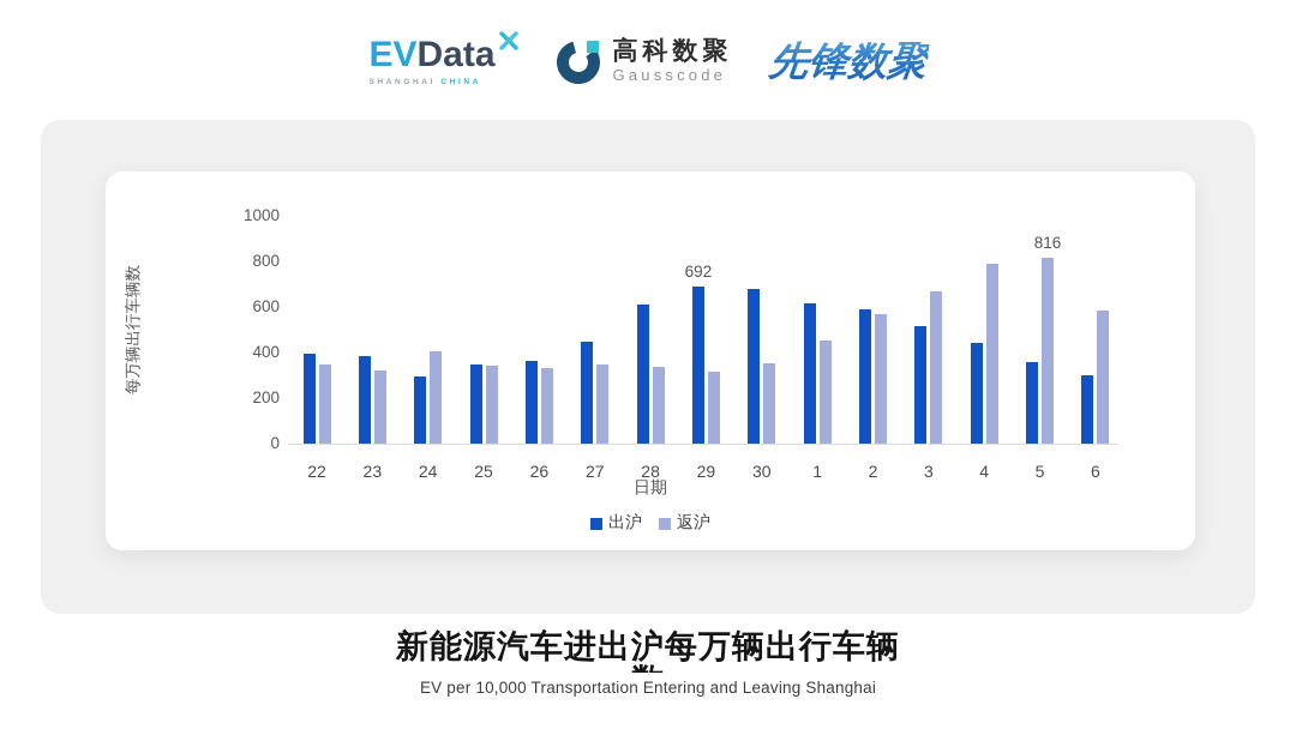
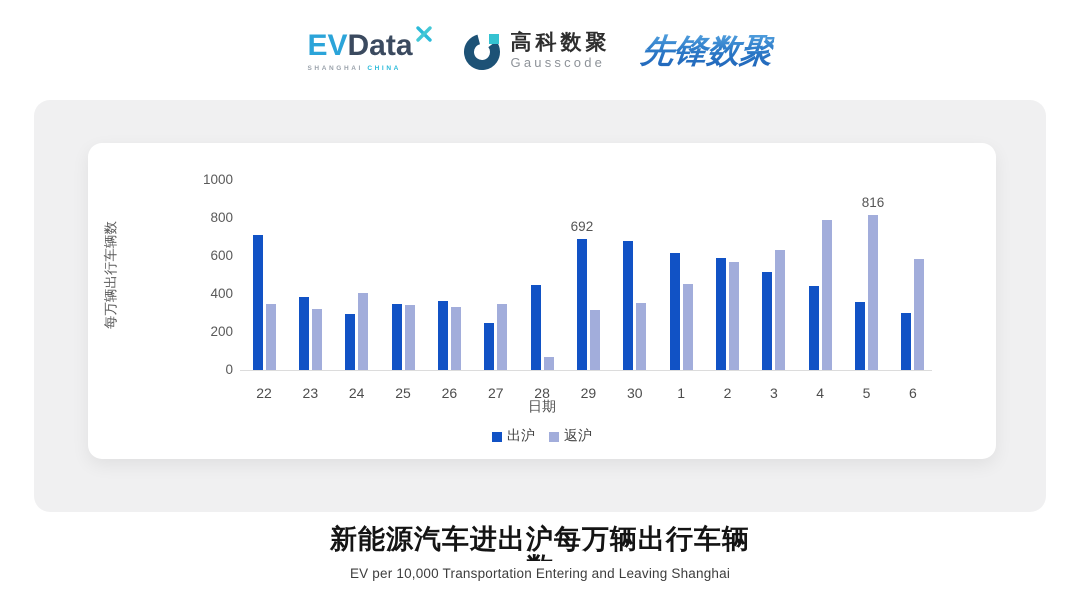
出沪/22: 390 -> 710
出沪/27: 450 -> 250
出沪/28: 610 -> 450
返沪/28: 340 -> 70
返沪/3: 670 -> 630
